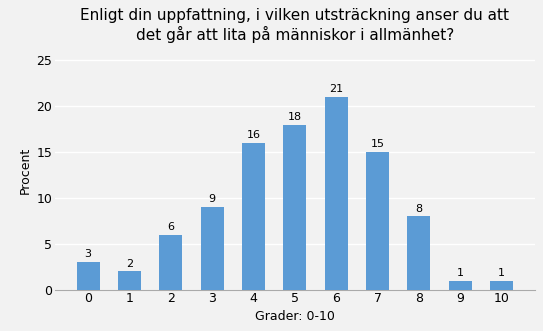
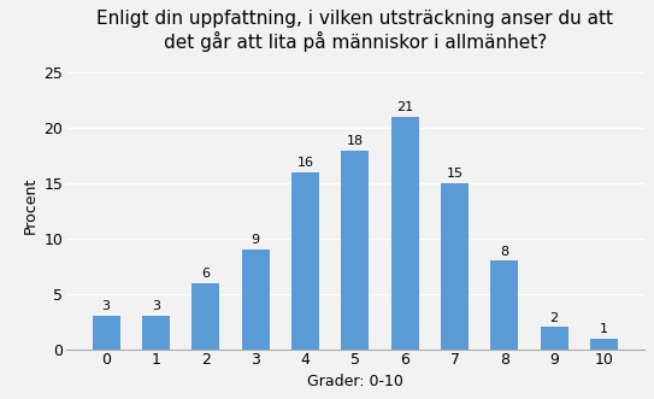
1: 2 -> 3
9: 1 -> 2
